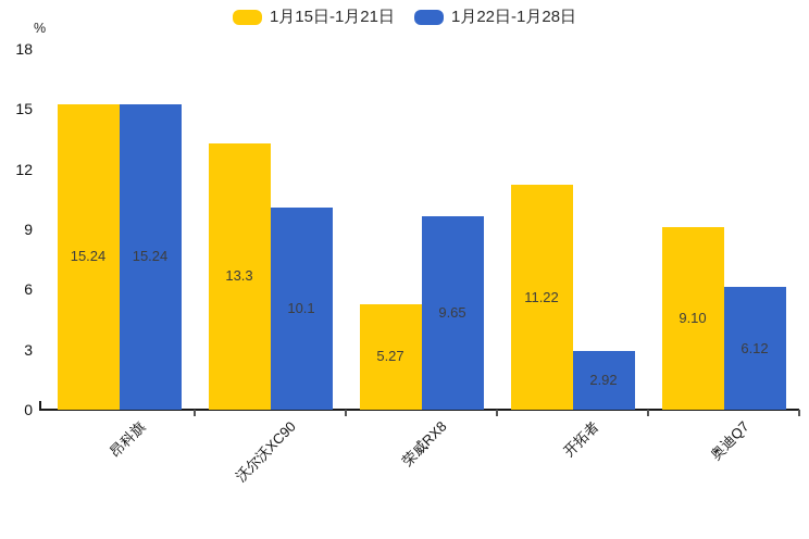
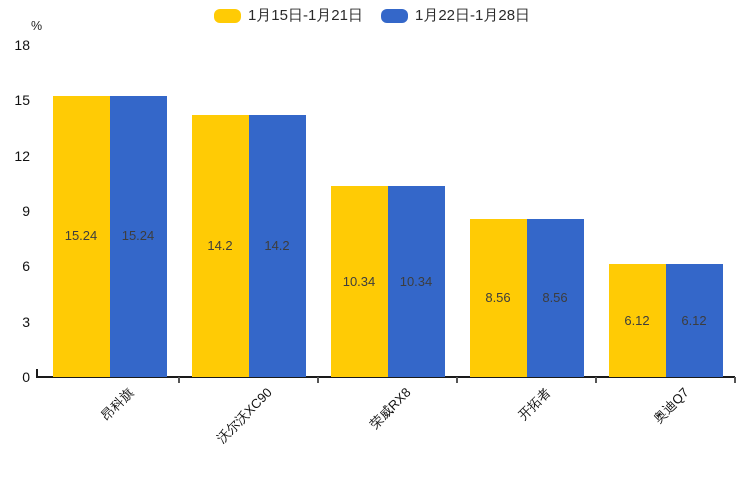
1月15日-1月21日/沃尔沃XC90: 13.3 -> 14.2
1月22日-1月28日/沃尔沃XC90: 10.1 -> 14.2
1月15日-1月21日/荣威RX8: 5.27 -> 10.34
1月22日-1月28日/荣威RX8: 9.65 -> 10.34
1月15日-1月21日/开拓者: 11.22 -> 8.56
1月22日-1月28日/开拓者: 2.92 -> 8.56
1月15日-1月21日/奥迪Q7: 9.10 -> 6.12
